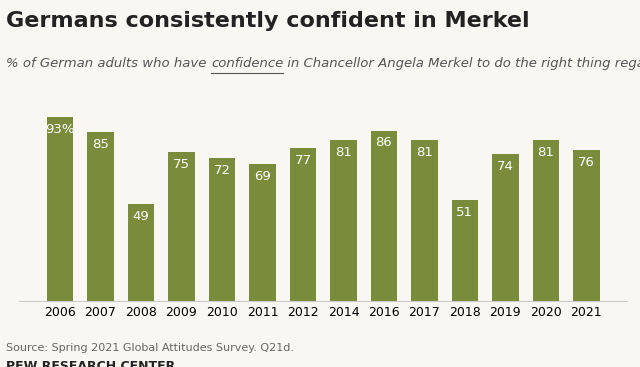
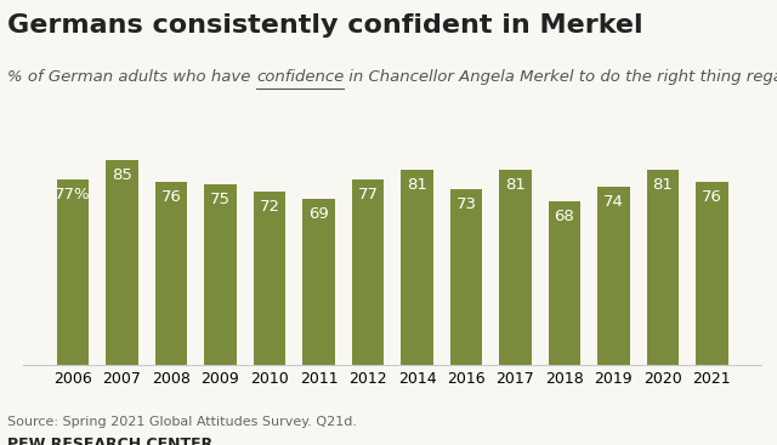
2006: 93% -> 77%
2008: 49 -> 76
2016: 86 -> 73
2018: 51 -> 68
